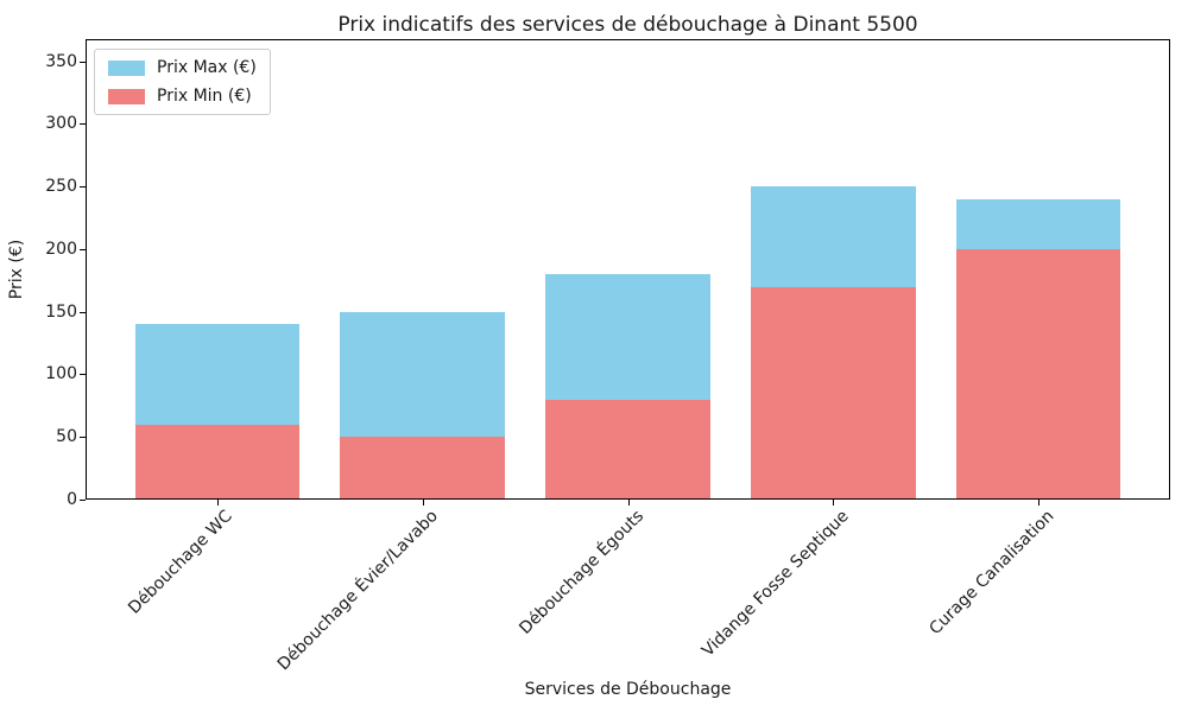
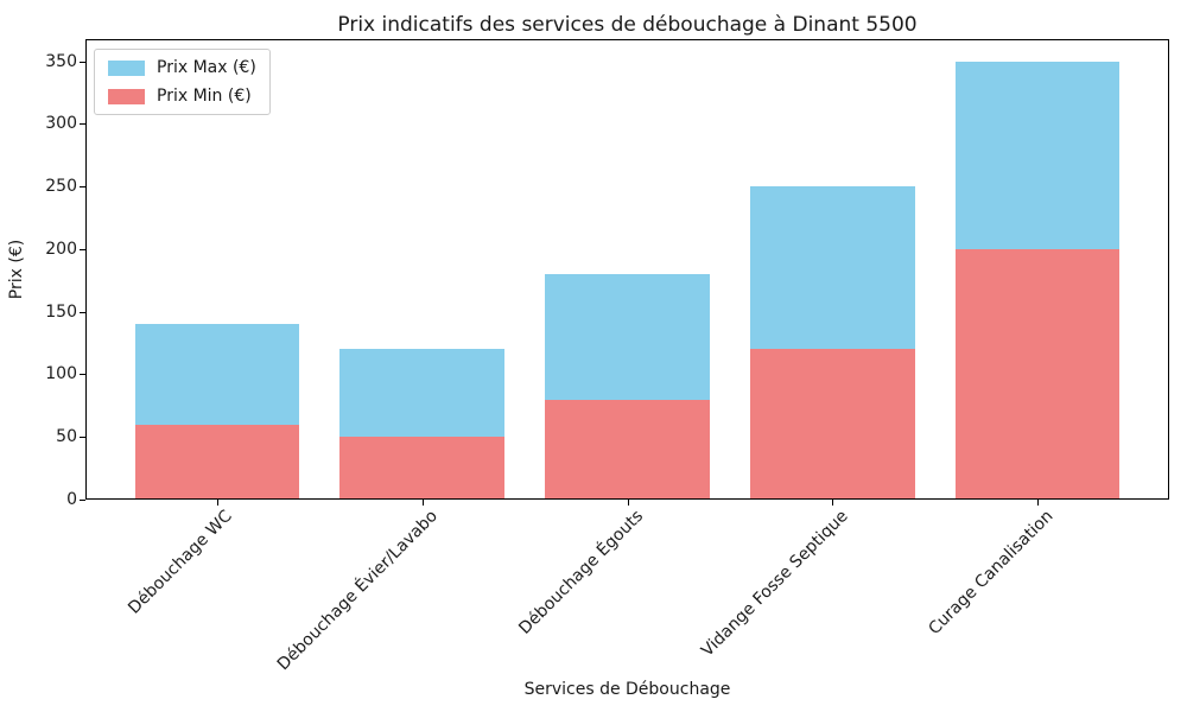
Prix Max (€)/Débouchage Évier/Lavabo: 150 -> 120
Prix Min (€)/Vidange Fosse Septique: 170 -> 120
Prix Max (€)/Curage Canalisation: 240 -> 350
